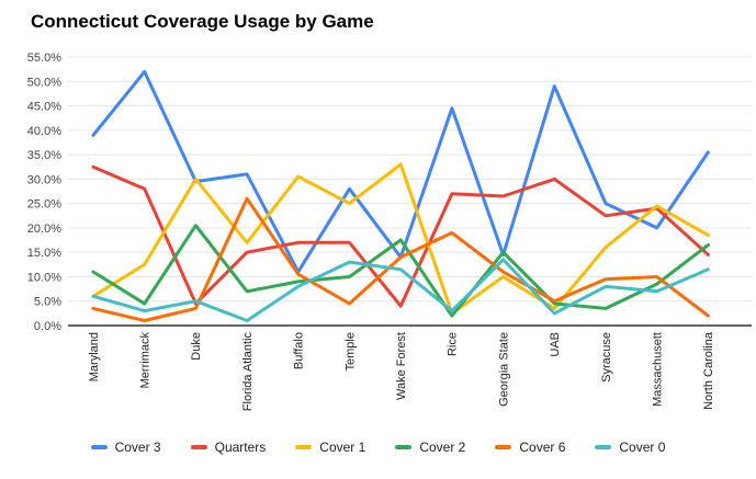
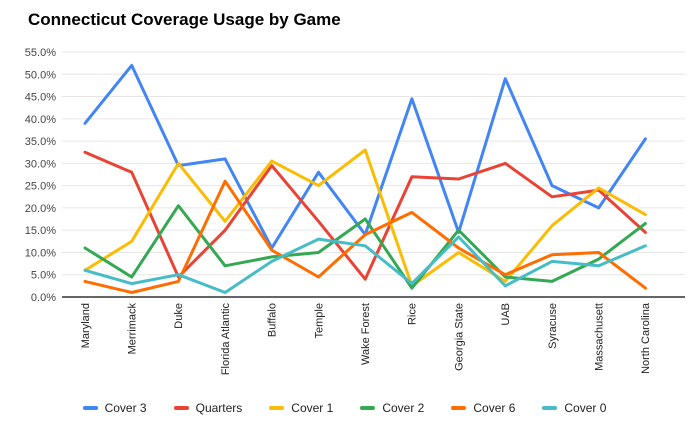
Quarters/Buffalo: 17% -> 30%
